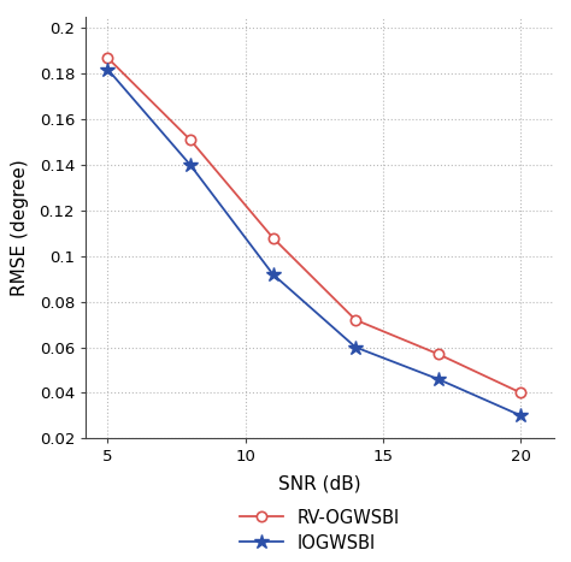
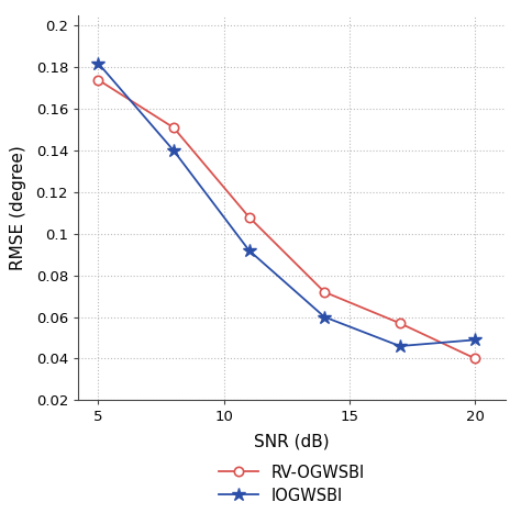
RV-OGWSBI/5: 0.187 -> 0.174
IOGWSBI/20: 0.030 -> 0.049
